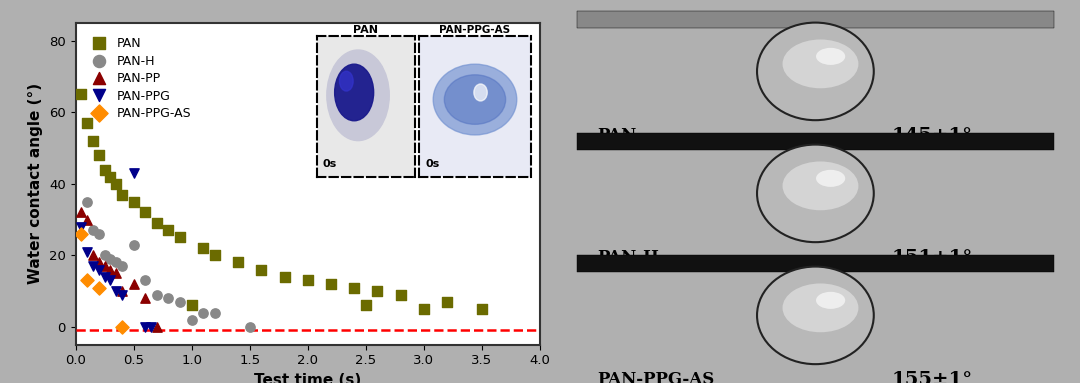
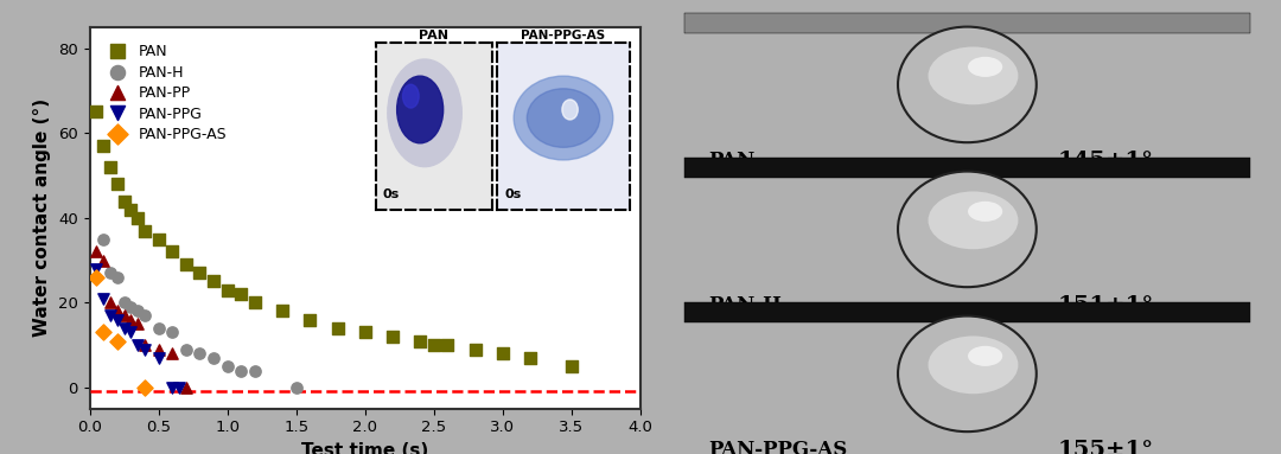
PAN-H/0.5: 23 -> 14
PAN-PP/0.5: 12 -> 9
PAN-PPG/0.5: 43 -> 7
PAN/1.0: 6 -> 23
PAN-H/1.0: 2 -> 5
PAN/2.5: 6 -> 10
PAN/3.0: 5 -> 8
